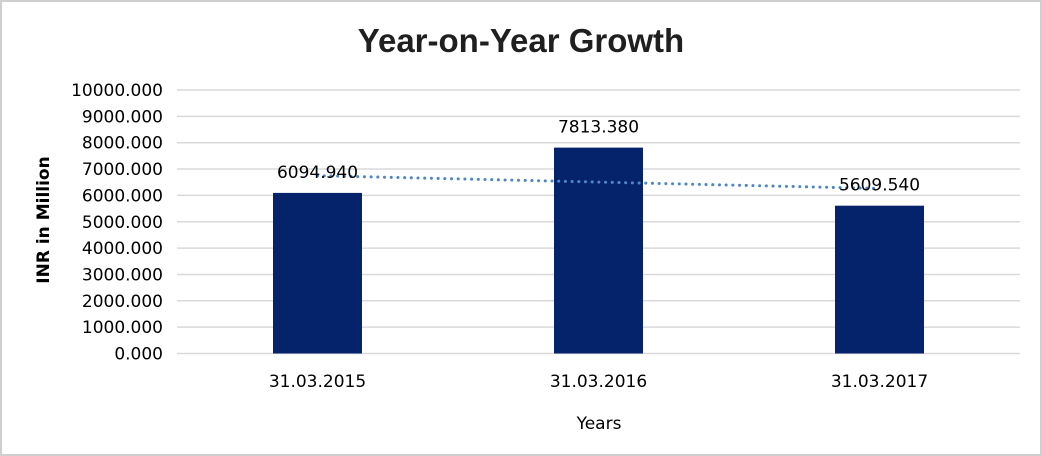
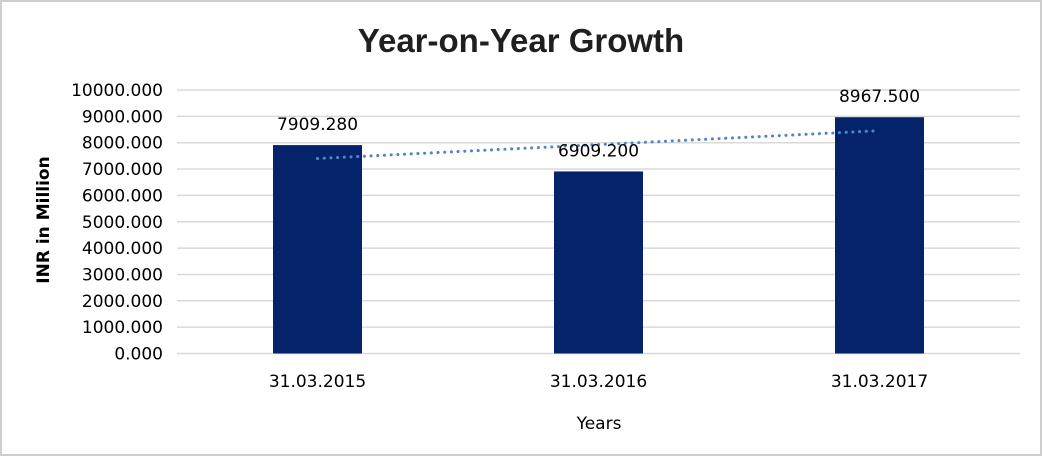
31.03.2015: 6094.940 -> 7909.280
31.03.2016: 7813.380 -> 6909.200
31.03.2017: 5609.540 -> 8967.500
